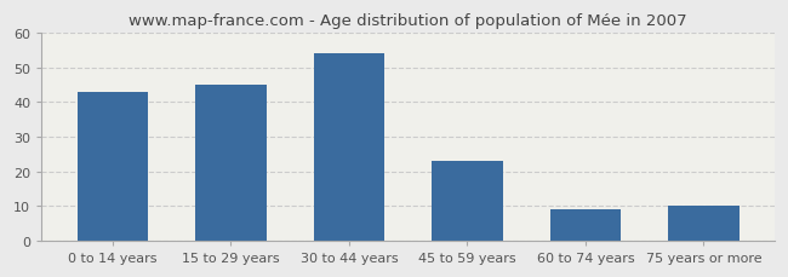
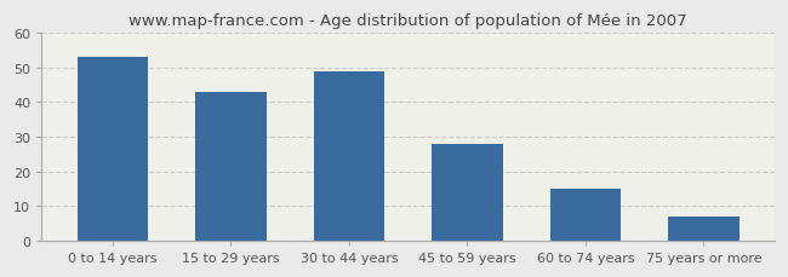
0 to 14 years: 43 -> 53
15 to 29 years: 45 -> 43
30 to 44 years: 54 -> 49
45 to 59 years: 23 -> 28
60 to 74 years: 9 -> 15
75 years or more: 10 -> 7
